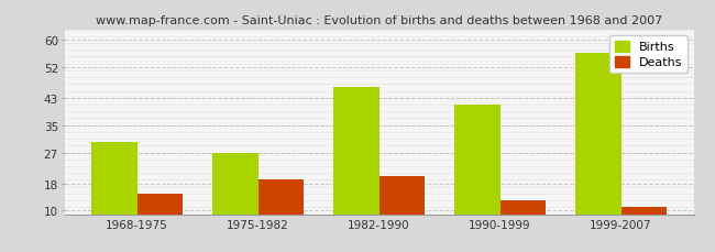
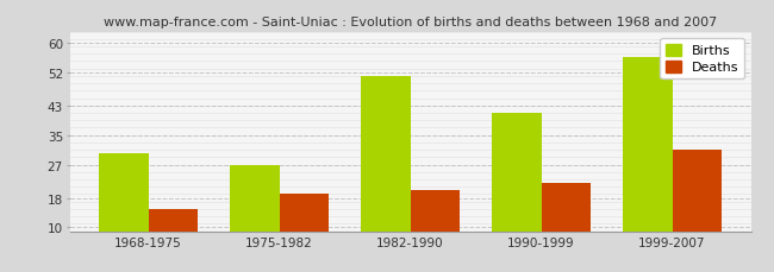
Births/1982-1990: 46 -> 51
Deaths/1990-1999: 13 -> 22
Deaths/1999-2007: 11 -> 31
